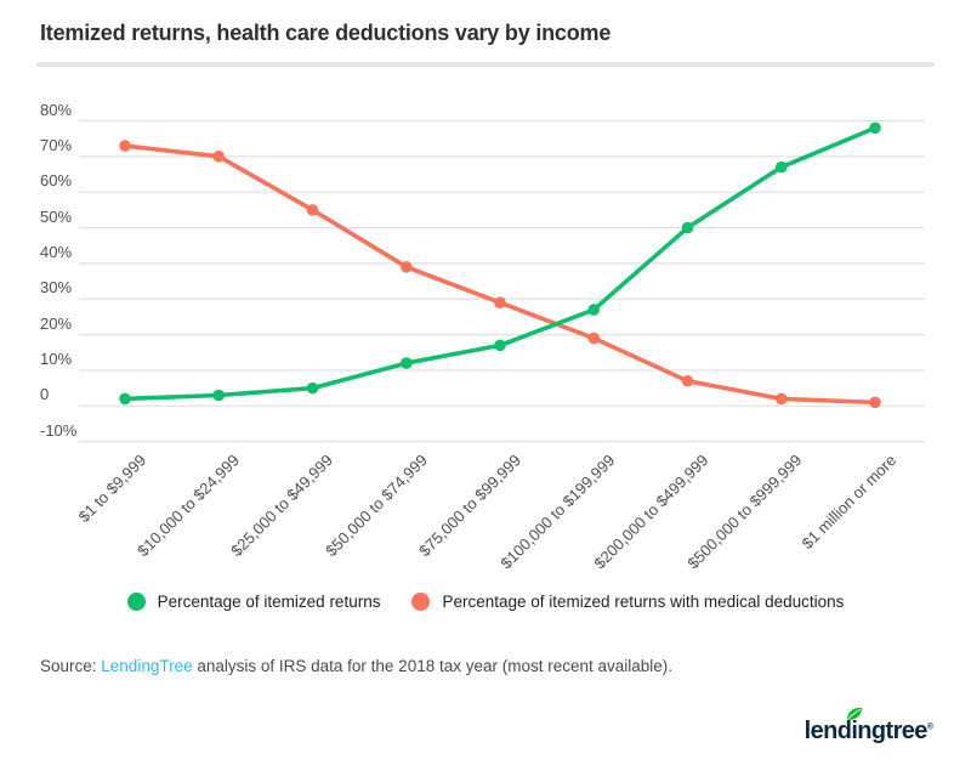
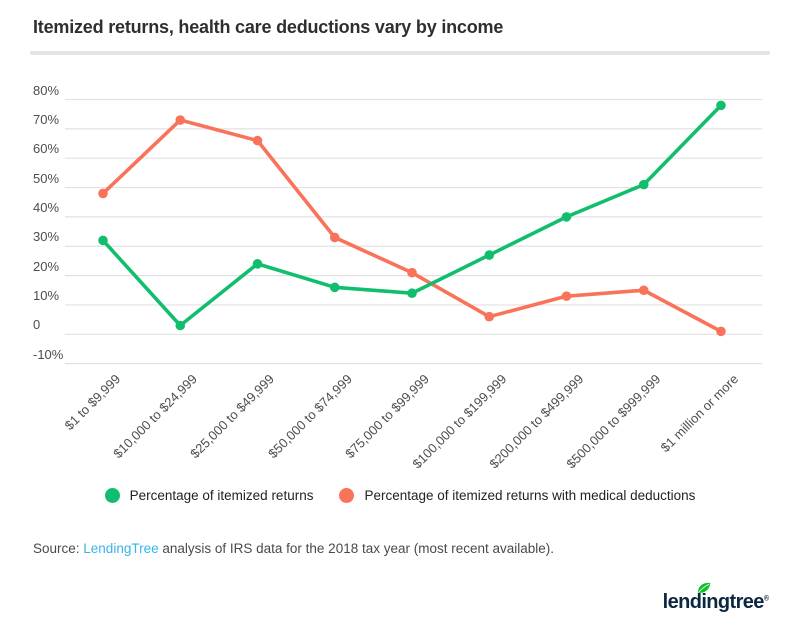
Percentage of itemized returns/$1 to $9,999: 2% -> 32%
Percentage of itemized returns with medical deductions/$1 to $9,999: 73% -> 48%
Percentage of itemized returns with medical deductions/$10,000 to $24,999: 70% -> 73%
Percentage of itemized returns/$25,000 to $49,999: 5% -> 24%
Percentage of itemized returns with medical deductions/$25,000 to $49,999: 55% -> 66%
Percentage of itemized returns/$50,000 to $74,999: 12% -> 16%
Percentage of itemized returns with medical deductions/$50,000 to $74,999: 39% -> 33%
Percentage of itemized returns/$75,000 to $99,999: 17% -> 14%
Percentage of itemized returns with medical deductions/$75,000 to $99,999: 29% -> 21%
Percentage of itemized returns with medical deductions/$100,000 to $199,999: 19% -> 6%
Percentage of itemized returns/$200,000 to $499,999: 50% -> 40%
Percentage of itemized returns with medical deductions/$200,000 to $499,999: 7% -> 13%
Percentage of itemized returns/$500,000 to $999,999: 67% -> 51%
Percentage of itemized returns with medical deductions/$500,000 to $999,999: 2% -> 15%
